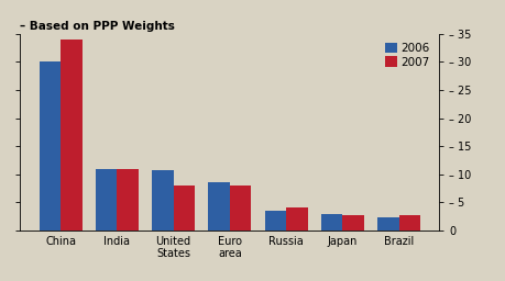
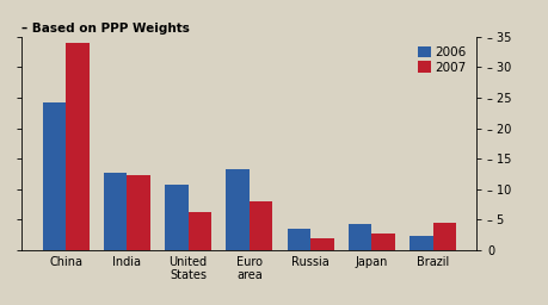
2006/China: – 30.0 -> – 24.2
2006/India: – 11.0 -> – 12.6
2007/India: – 11.0 -> – 12.2
2007/United States: – 8.0 -> – 6.2
2006/Euro area: – 8.5 -> – 13.2
2007/Russia: – 4.0 -> – 2.0
2006/Japan: – 3.0 -> – 4.2
2007/Brazil: – 2.8 -> – 4.4
